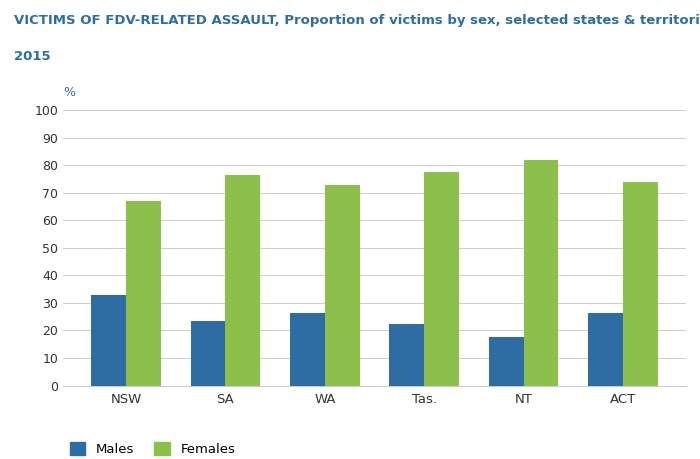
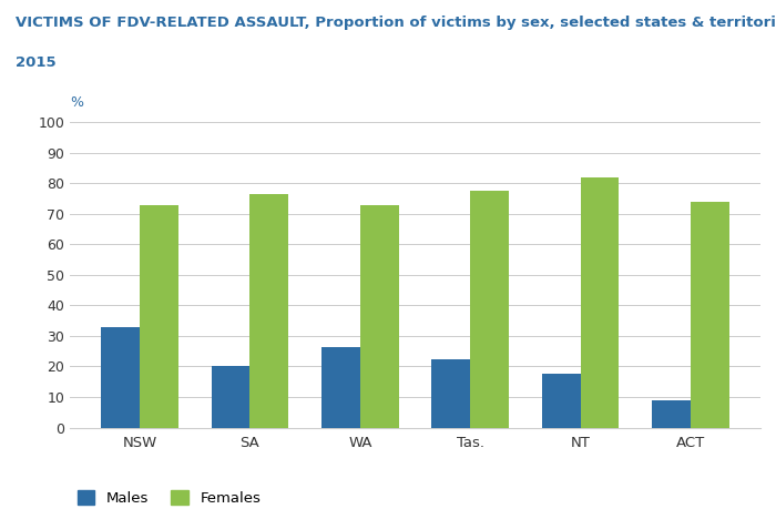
Females/NSW: 67.0 -> 73.0
Males/SA: 23.5 -> 20.0
Males/ACT: 26.5 -> 9.0
